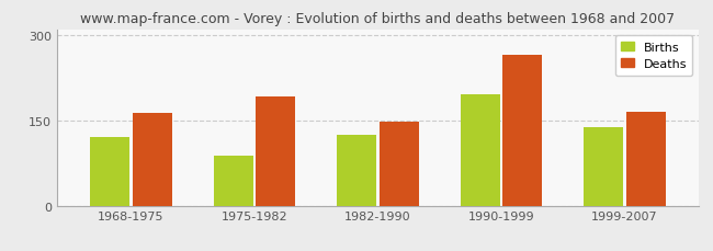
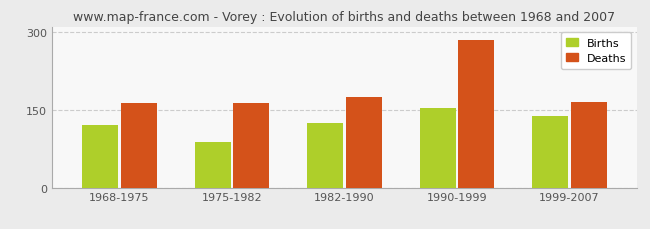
Deaths/1975-1982: 192 -> 163
Deaths/1982-1990: 148 -> 175
Births/1990-1999: 196 -> 153
Deaths/1990-1999: 264 -> 285
